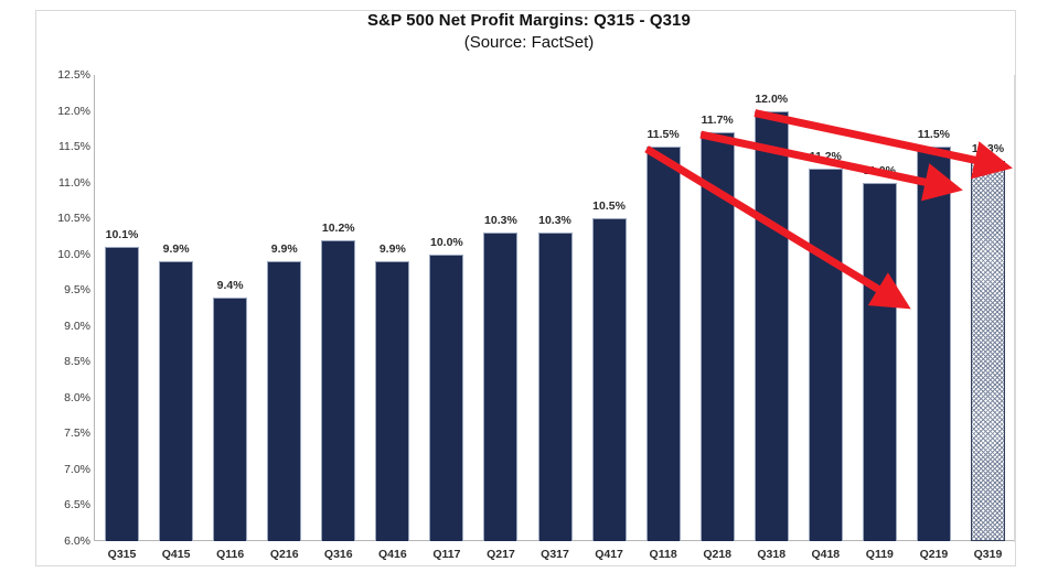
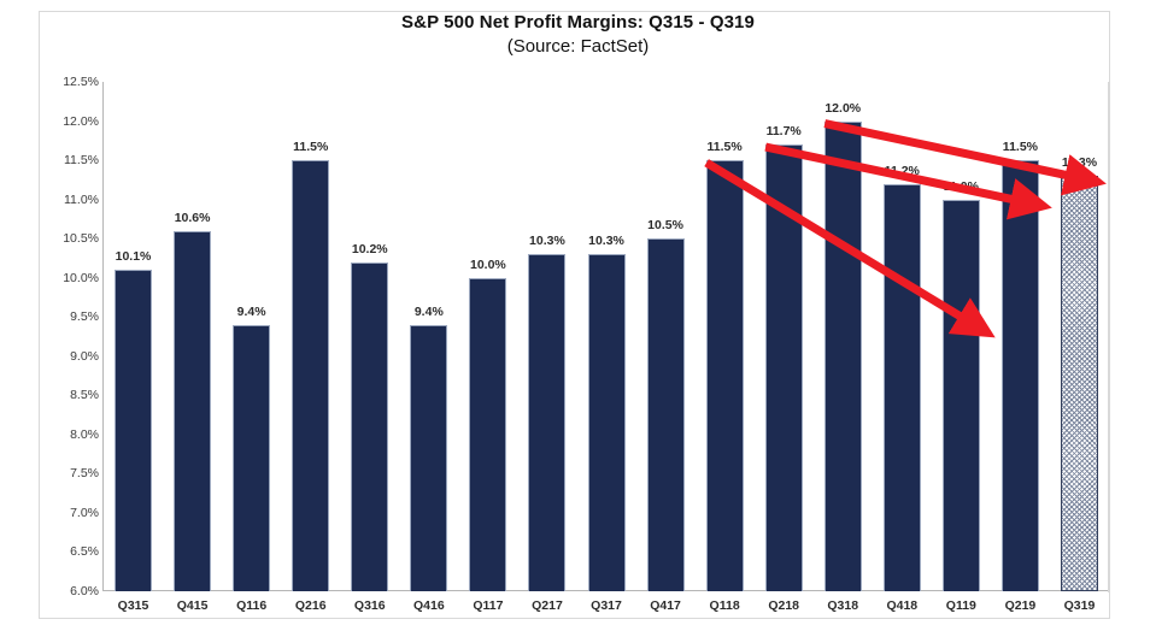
Q415: 9.9% -> 10.6%
Q216: 9.9% -> 11.5%
Q416: 9.9% -> 9.4%
